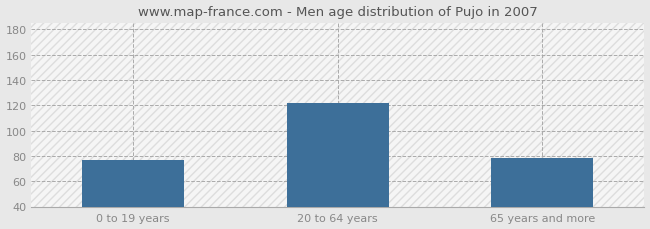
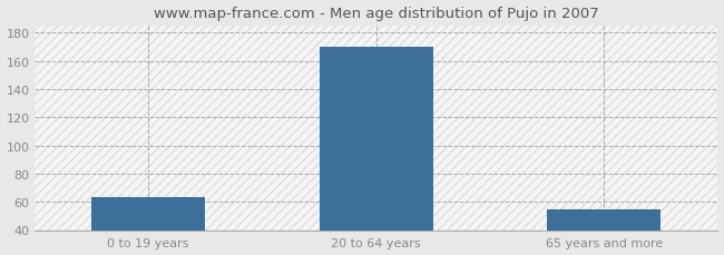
0 to 19 years: 77 -> 63
20 to 64 years: 122 -> 170
65 years and more: 78 -> 55
